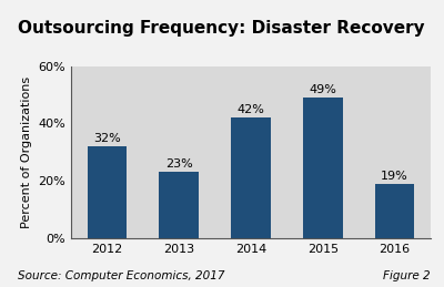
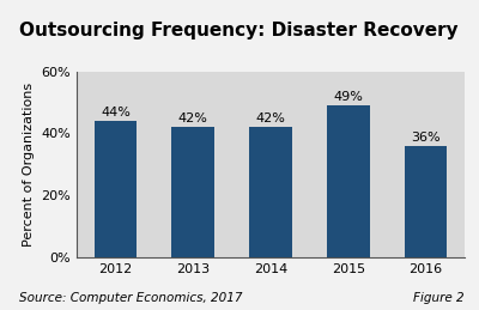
2012: 32% -> 44%
2013: 23% -> 42%
2016: 19% -> 36%
